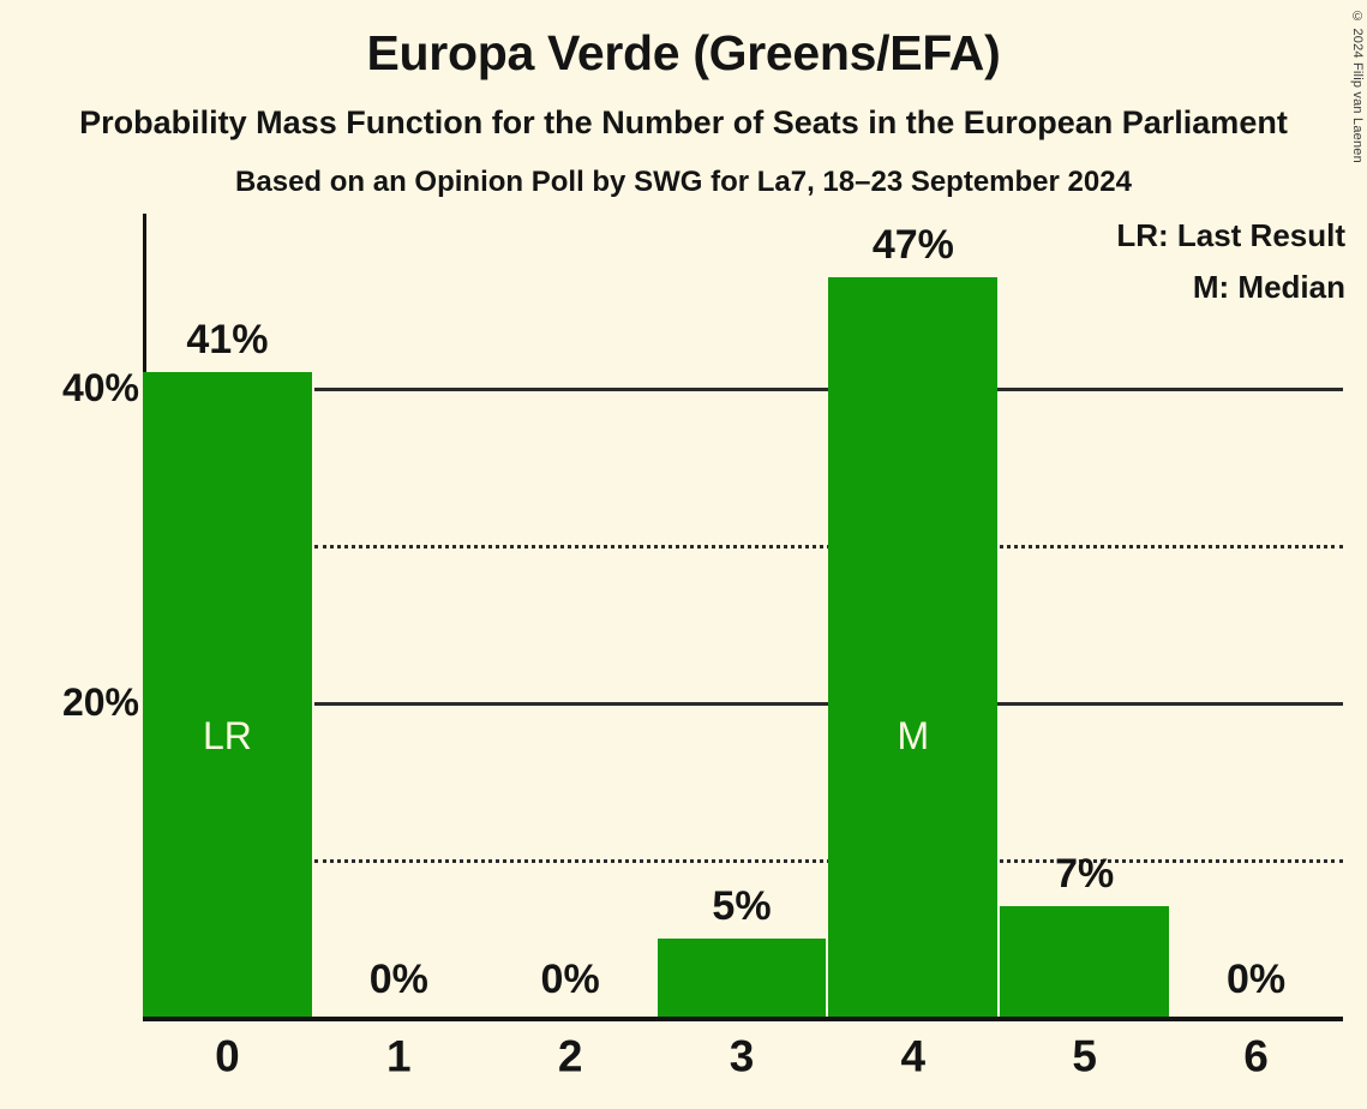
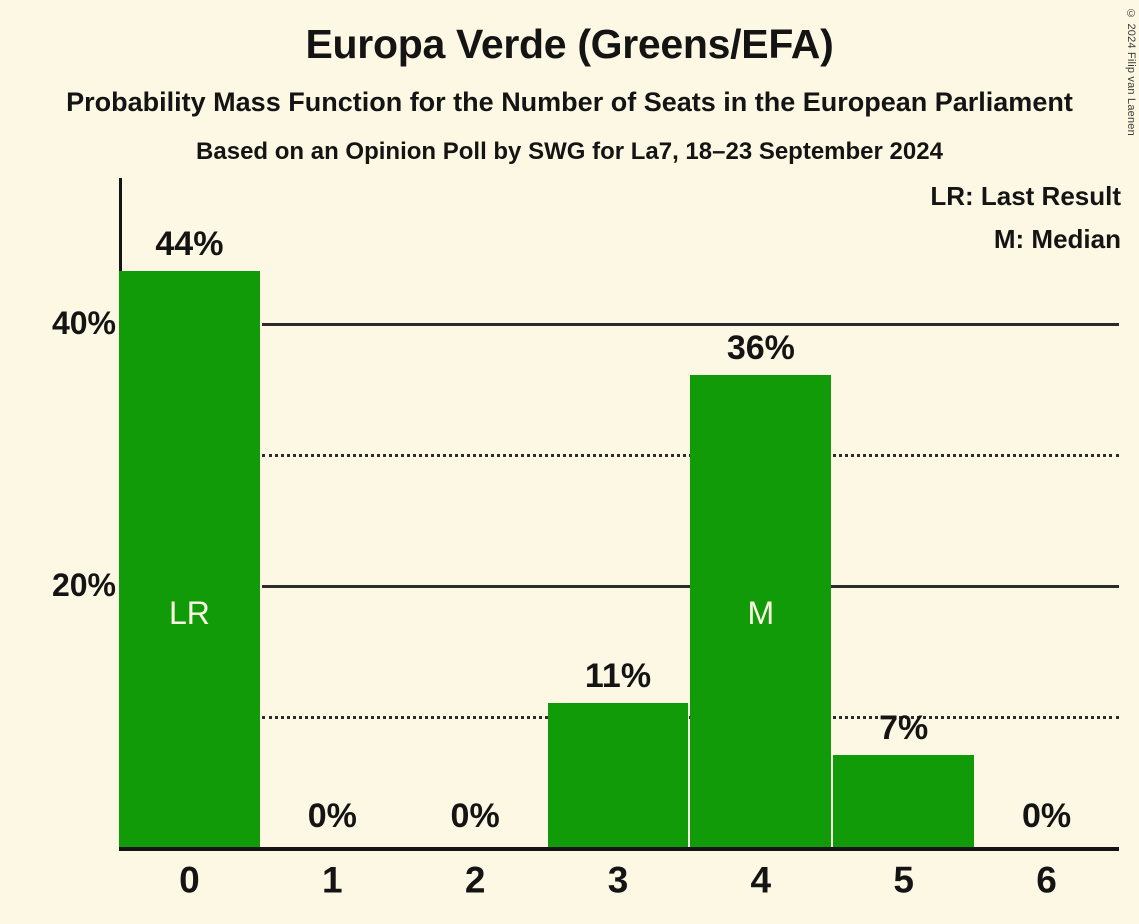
0: 41% -> 44%
3: 5% -> 11%
4: 47% -> 36%
